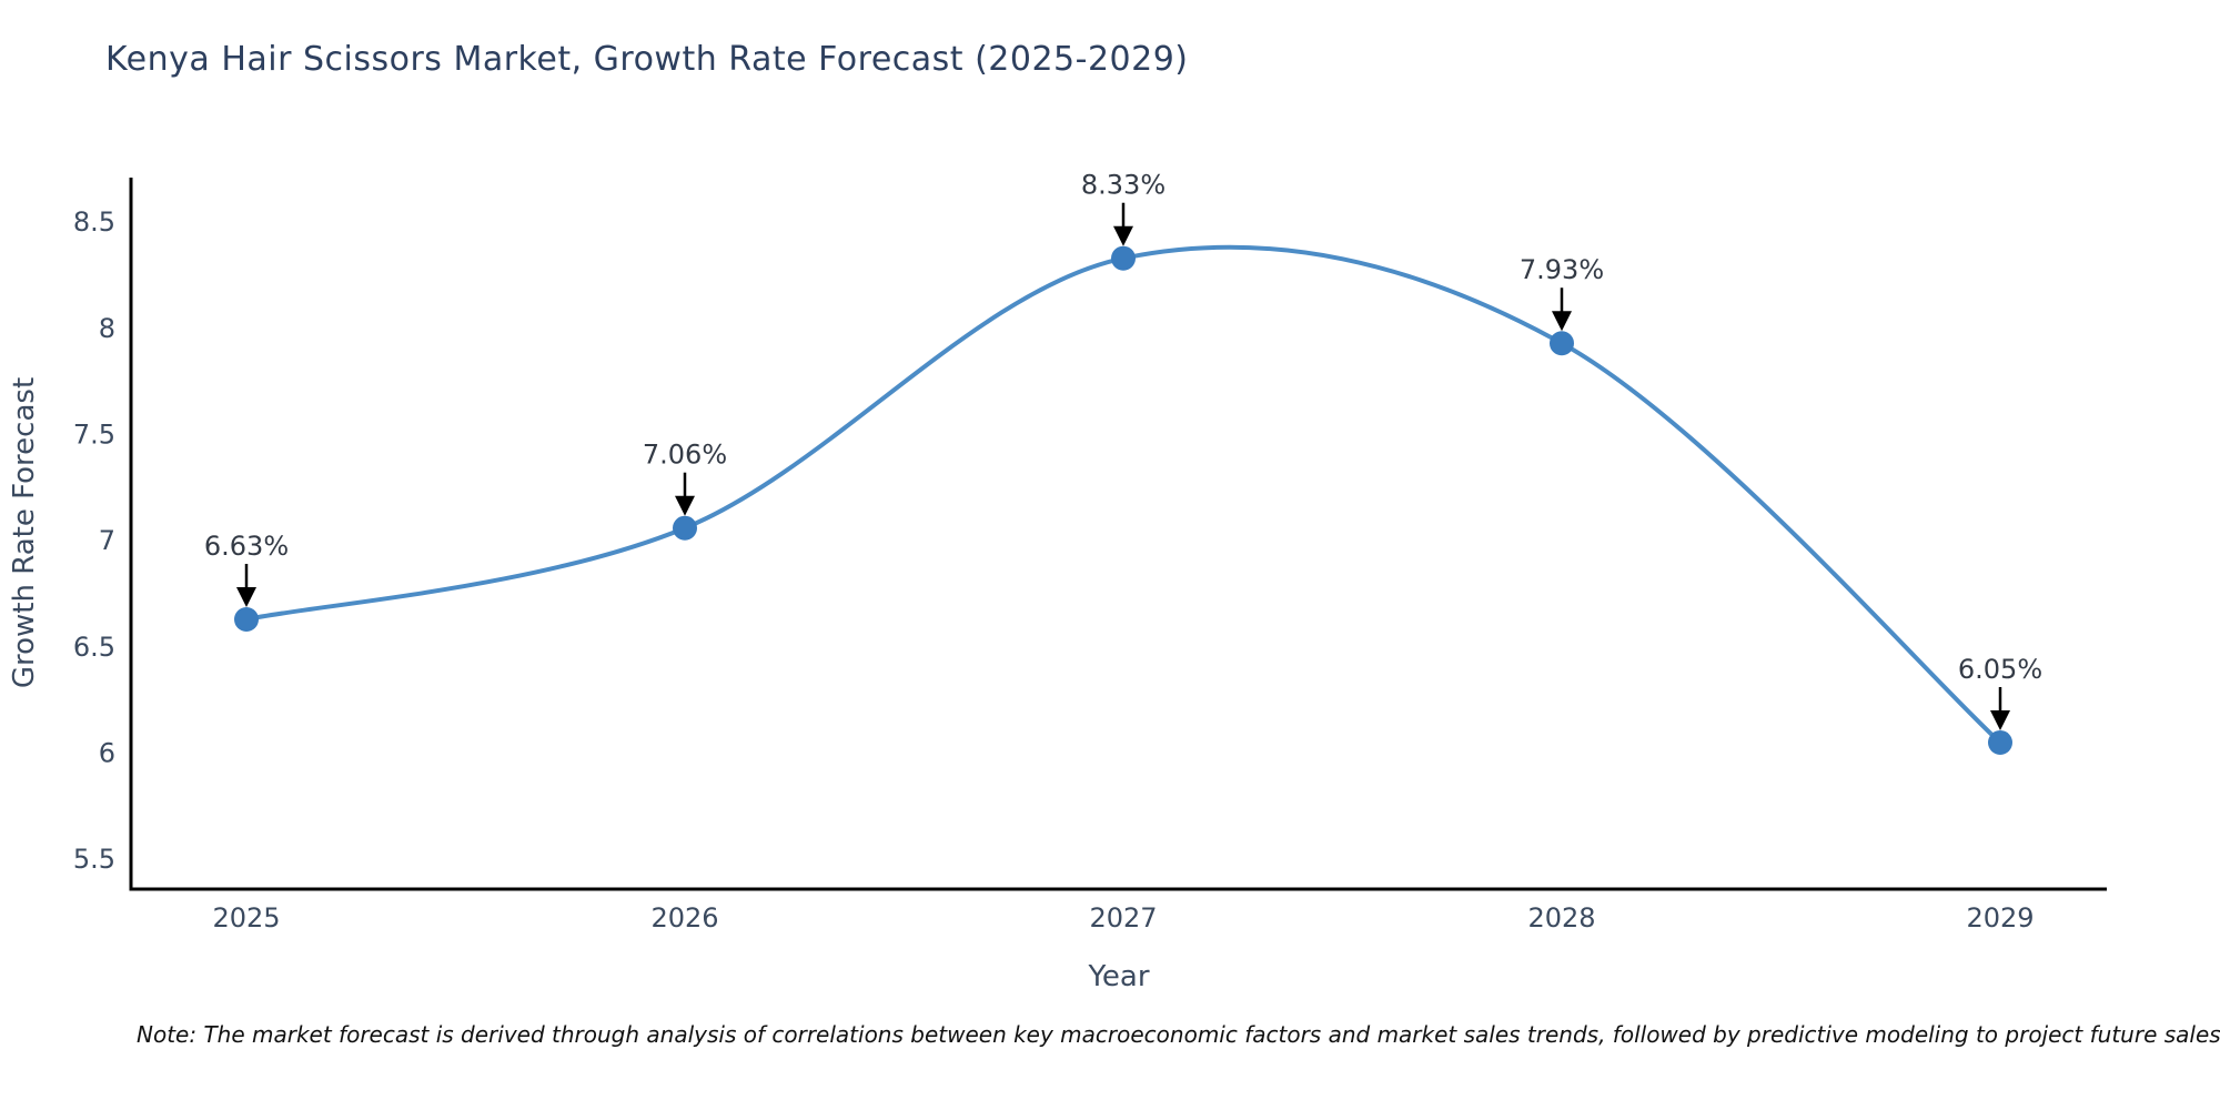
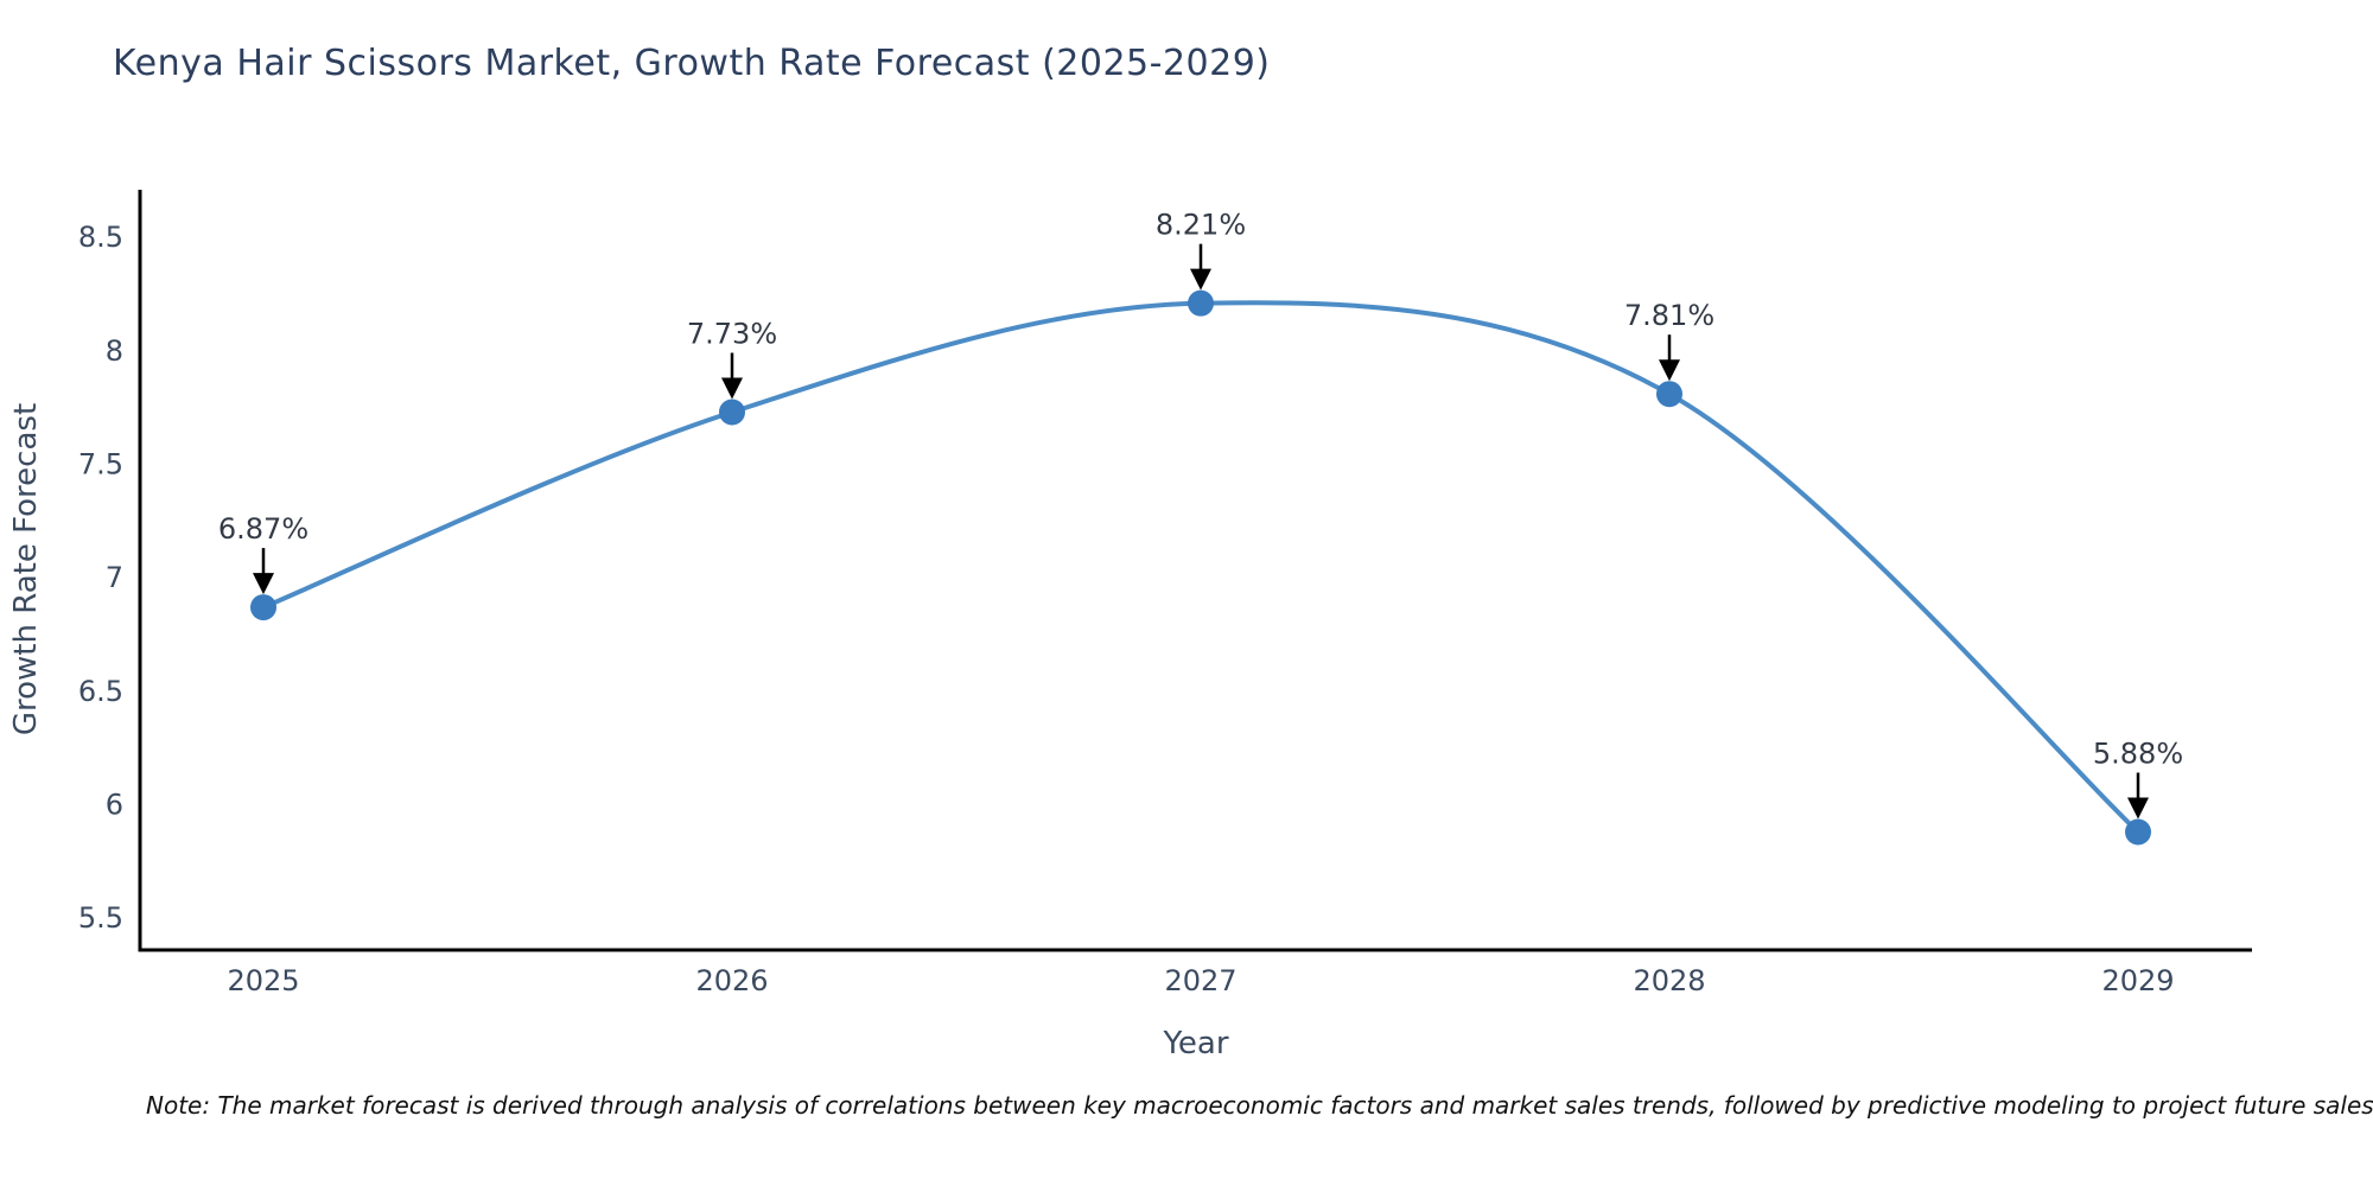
2025: 6.63% -> 6.87%
2026: 7.06% -> 7.73%
2027: 8.33% -> 8.21%
2028: 7.93% -> 7.81%
2029: 6.05% -> 5.88%
